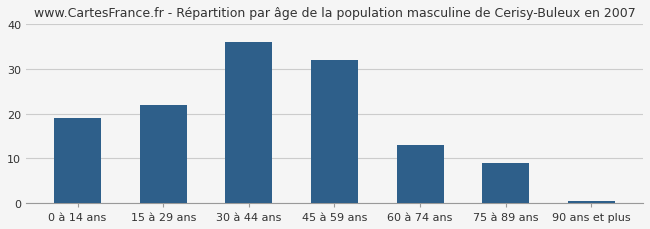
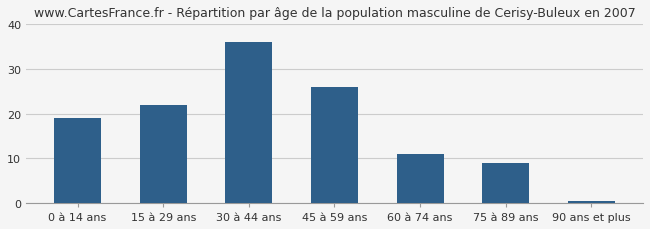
45 à 59 ans: 32.0 -> 26.0
60 à 74 ans: 13.0 -> 11.0
